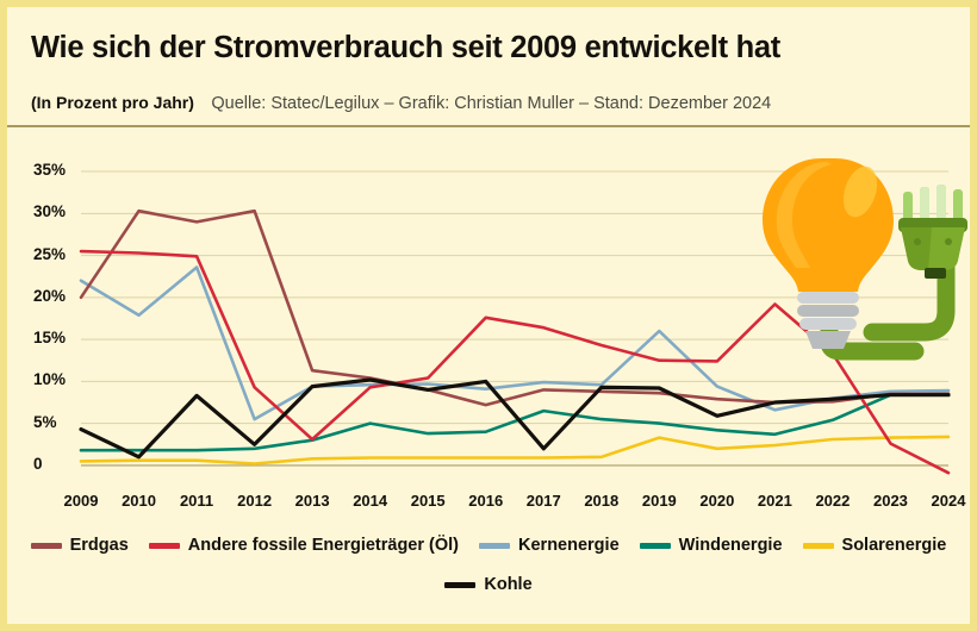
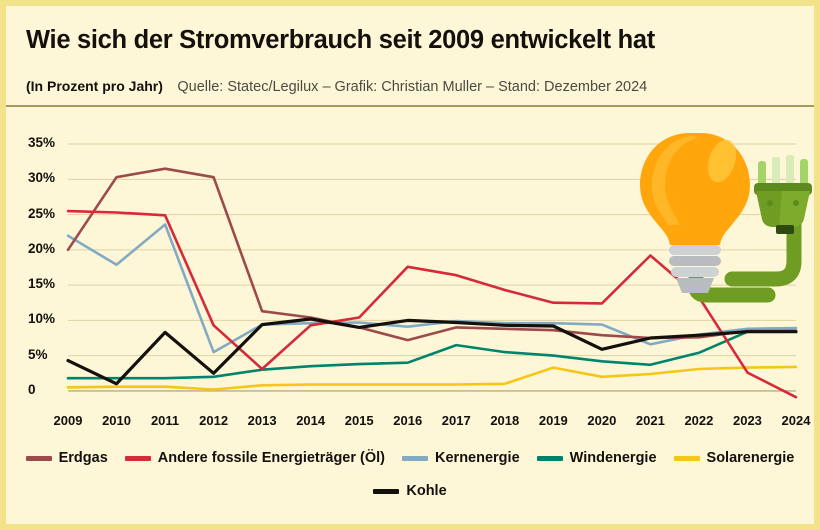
Erdgas/2011: 29% -> 32%
Windenergie/2014: 5% -> 4%
Kohle/2017: 2% -> 10%
Kernenergie/2019: 16% -> 10%
